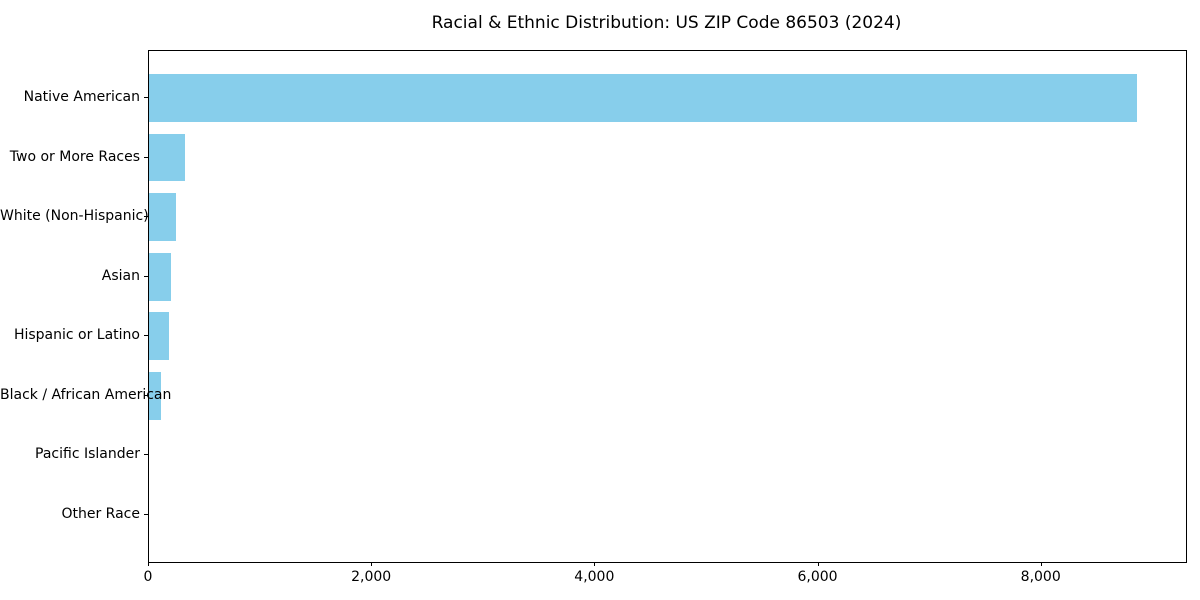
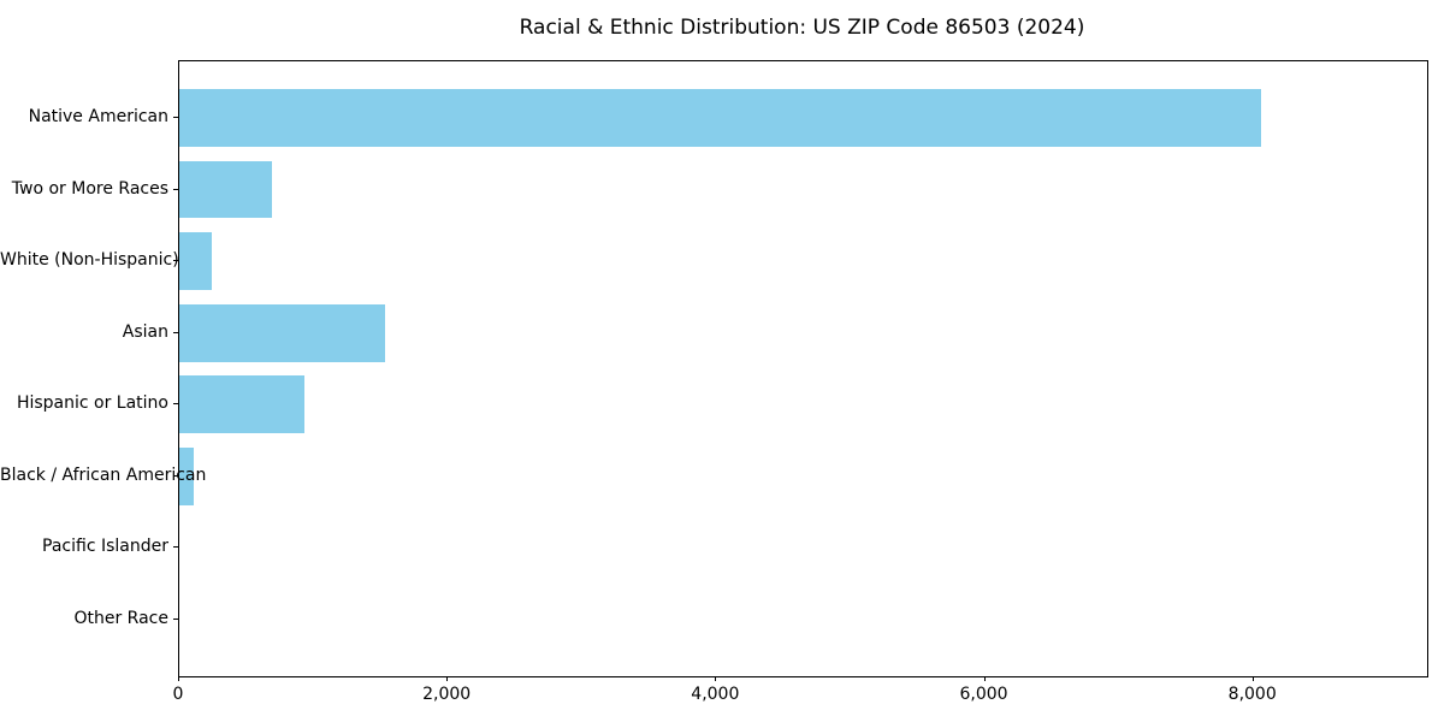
Native American: 8850 -> 8060
Two or More Races: 320 -> 690
Asian: 200 -> 1530
Hispanic or Latino: 180 -> 930
